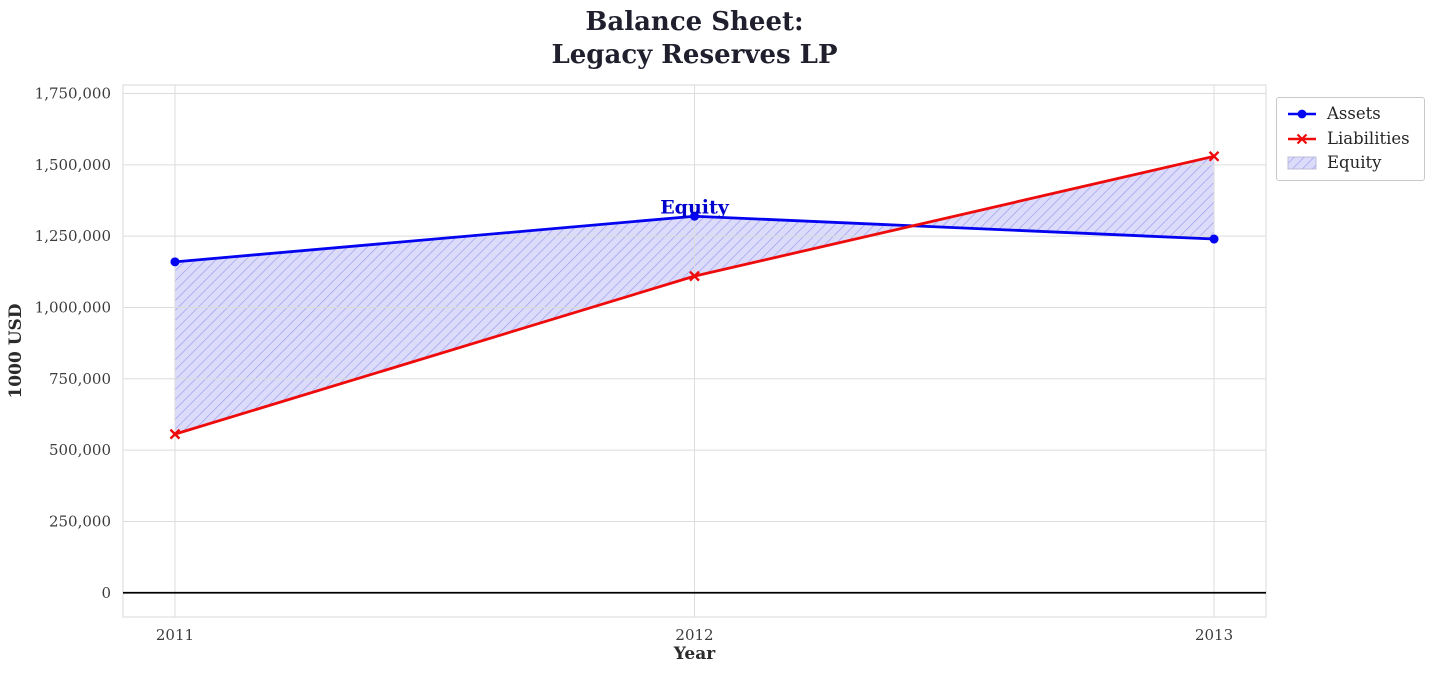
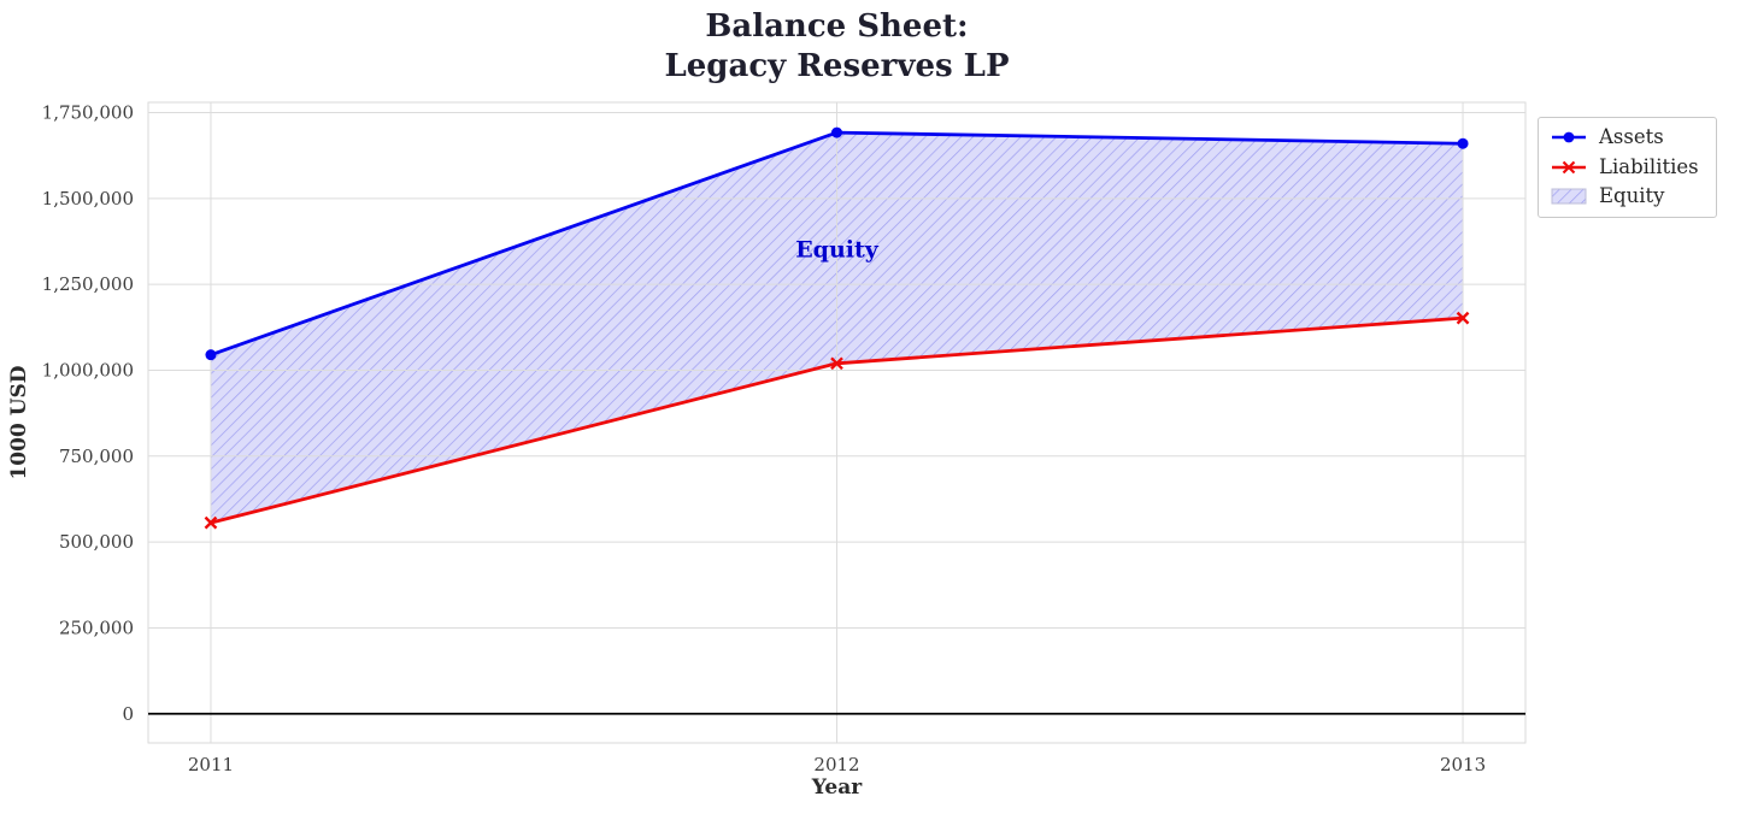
Assets/2011: 1160000 -> 1040000
Assets/2012: 1320000 -> 1690000
Liabilities/2012: 1110000 -> 1020000
Assets/2013: 1240000 -> 1660000
Liabilities/2013: 1530000 -> 1150000
